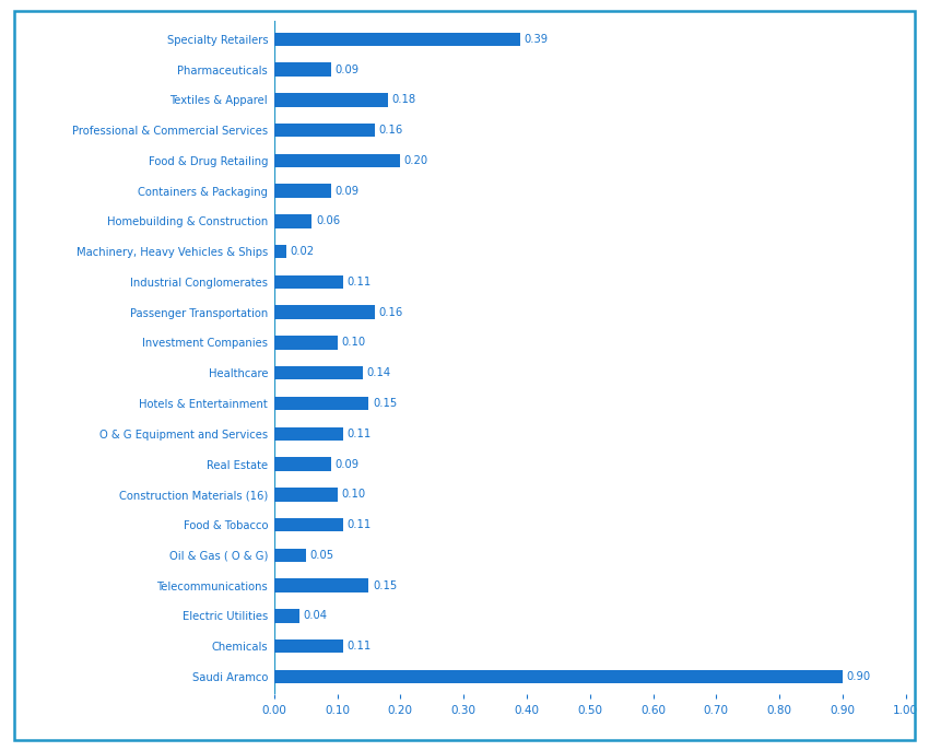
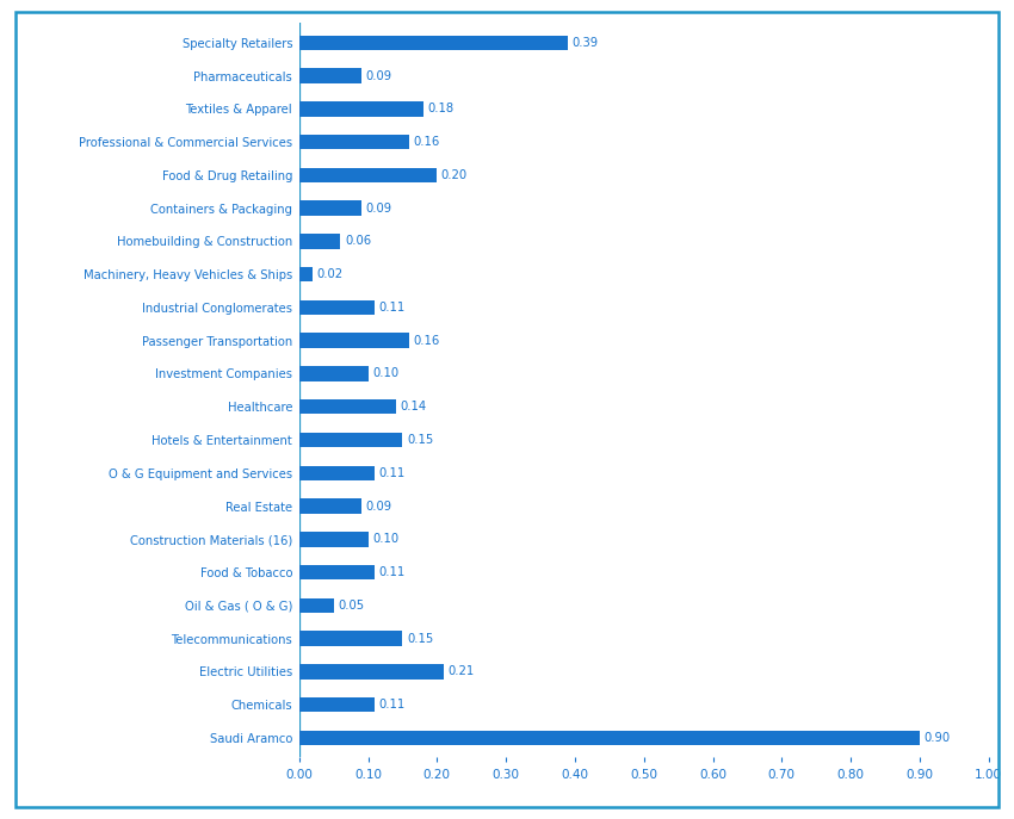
Electric Utilities: 0.04 -> 0.21
